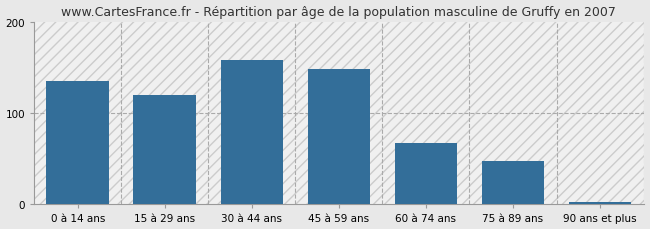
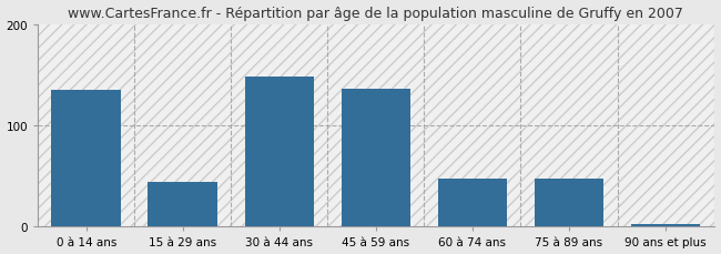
15 à 29 ans: 120 -> 44
30 à 44 ans: 158 -> 148
45 à 59 ans: 148 -> 136
60 à 74 ans: 67 -> 48
